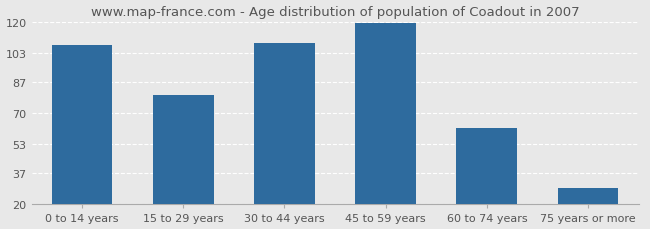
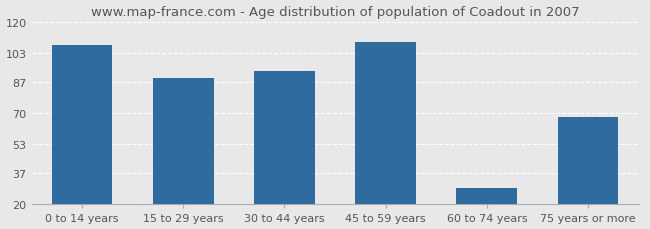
15 to 29 years: 80 -> 89
30 to 44 years: 108 -> 93
45 to 59 years: 119 -> 109
60 to 74 years: 62 -> 29
75 years or more: 29 -> 68
